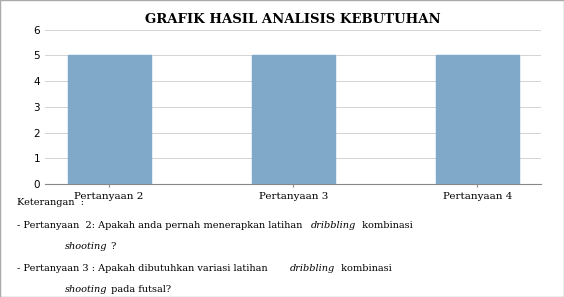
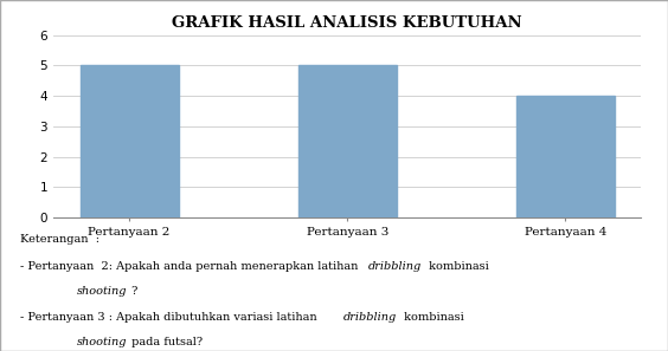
Pertanyaan 4: 5 -> 4
